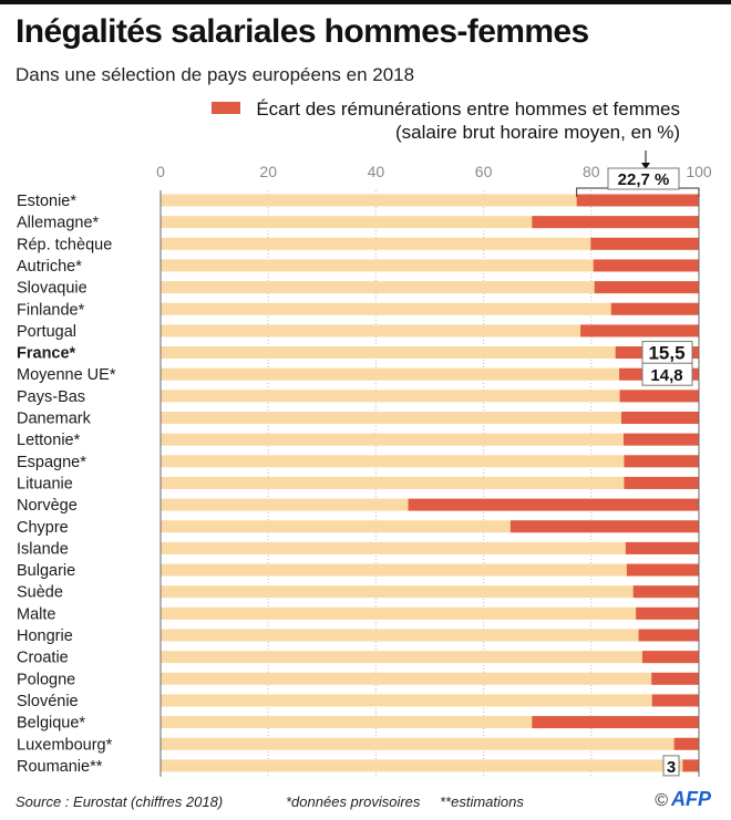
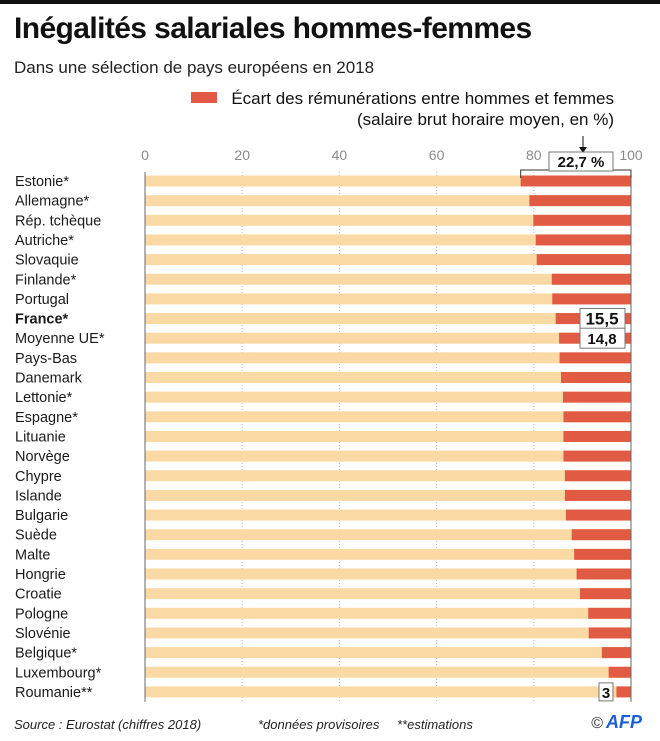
Allemagne*: 31 -> 21
Portugal: 22 -> 16
Norvège: 54 -> 14
Chypre: 35 -> 14
Belgique*: 31 -> 6
